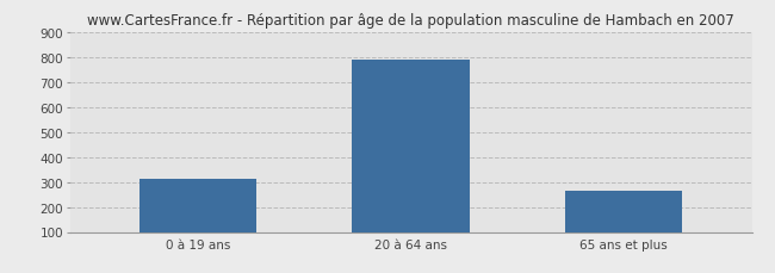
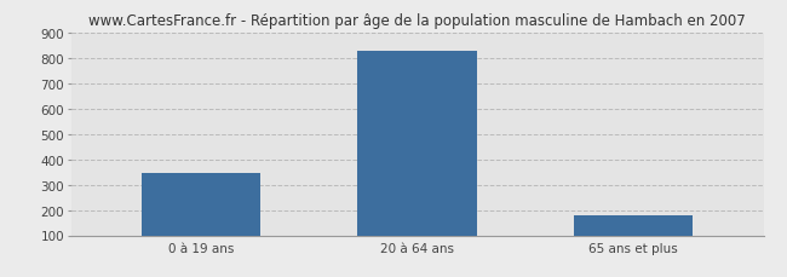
0 à 19 ans: 310 -> 345
20 à 64 ans: 790 -> 828
65 ans et plus: 265 -> 180
